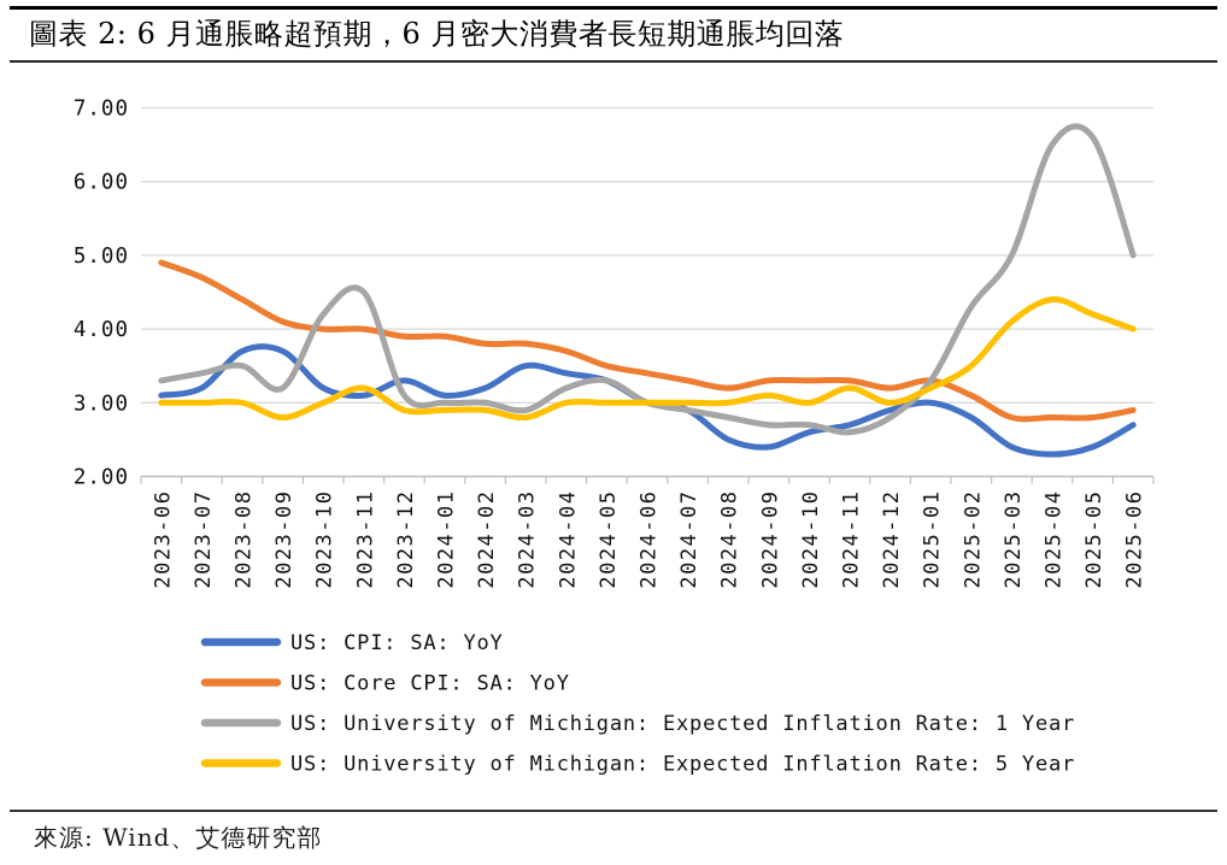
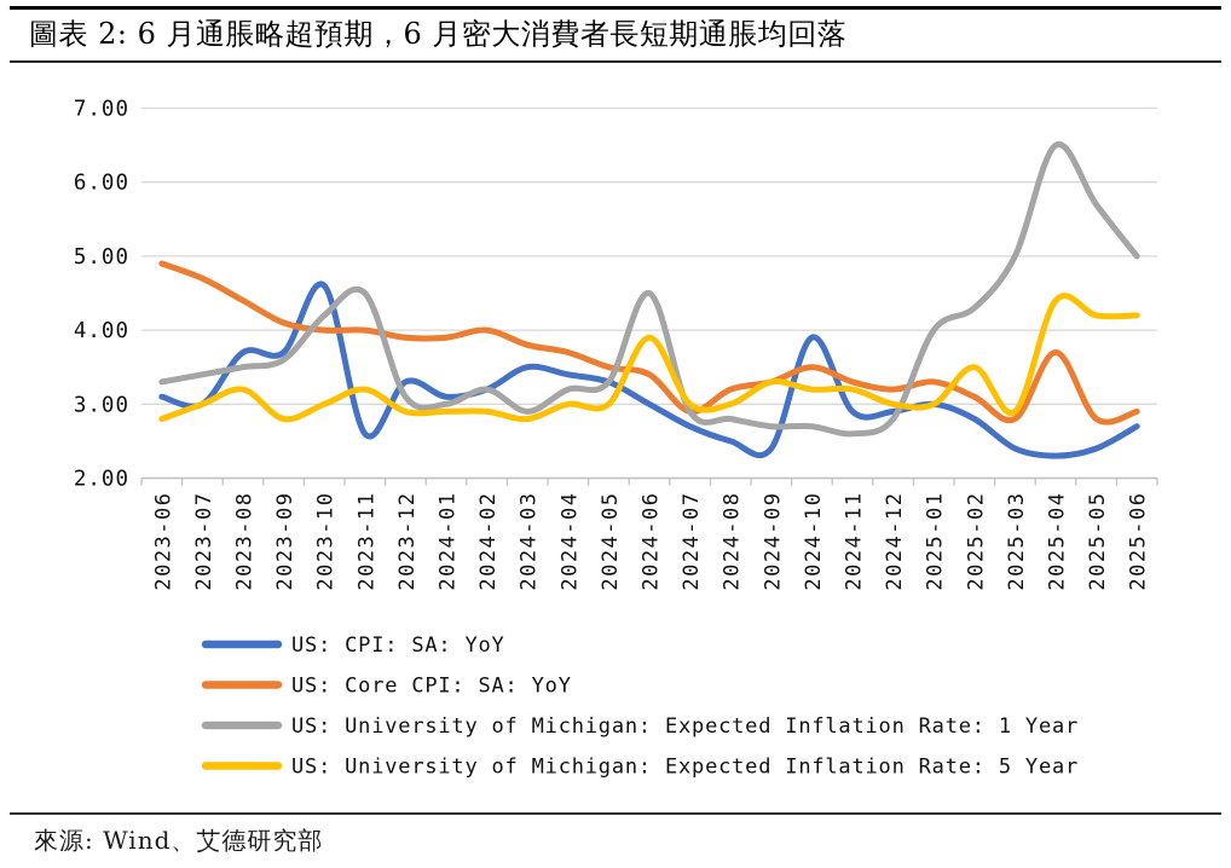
US: University of Michigan: Expected Inflation Rate: 5 Year/2023-06: 3.0 -> 2.8
US: CPI: SA: YoY/2023-07: 3.2 -> 3.0
US: University of Michigan: Expected Inflation Rate: 5 Year/2023-08: 3.0 -> 3.2
US: University of Michigan: Expected Inflation Rate: 1 Year/2023-09: 3.2 -> 3.6
US: CPI: SA: YoY/2023-10: 3.2 -> 4.6
US: CPI: SA: YoY/2023-11: 3.1 -> 2.6
US: Core CPI: SA: YoY/2024-02: 3.8 -> 4.0
US: University of Michigan: Expected Inflation Rate: 1 Year/2024-02: 3.0 -> 3.2
US: University of Michigan: Expected Inflation Rate: 1 Year/2024-06: 3.0 -> 4.5
US: University of Michigan: Expected Inflation Rate: 5 Year/2024-06: 3.0 -> 3.9
US: CPI: SA: YoY/2024-07: 2.9 -> 2.7
US: Core CPI: SA: YoY/2024-07: 3.3 -> 2.9
US: University of Michigan: Expected Inflation Rate: 5 Year/2024-09: 3.1 -> 3.3
US: CPI: SA: YoY/2024-10: 2.6 -> 3.9
US: Core CPI: SA: YoY/2024-10: 3.3 -> 3.5
US: University of Michigan: Expected Inflation Rate: 5 Year/2024-10: 3.0 -> 3.2
US: CPI: SA: YoY/2024-11: 2.7 -> 2.9
US: University of Michigan: Expected Inflation Rate: 1 Year/2025-01: 3.3 -> 4.0
US: University of Michigan: Expected Inflation Rate: 5 Year/2025-01: 3.2 -> 3.0
US: University of Michigan: Expected Inflation Rate: 5 Year/2025-03: 4.1 -> 2.9
US: Core CPI: SA: YoY/2025-04: 2.8 -> 3.7
US: University of Michigan: Expected Inflation Rate: 1 Year/2025-05: 6.6 -> 5.7
US: University of Michigan: Expected Inflation Rate: 5 Year/2025-06: 4.0 -> 4.2
